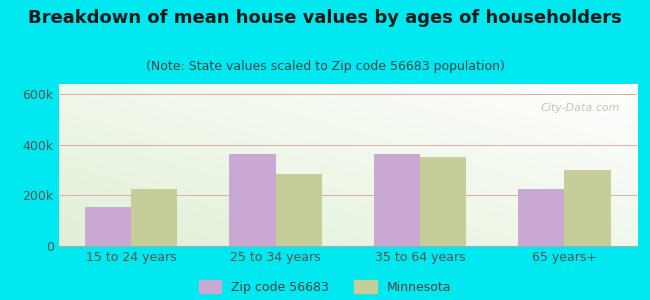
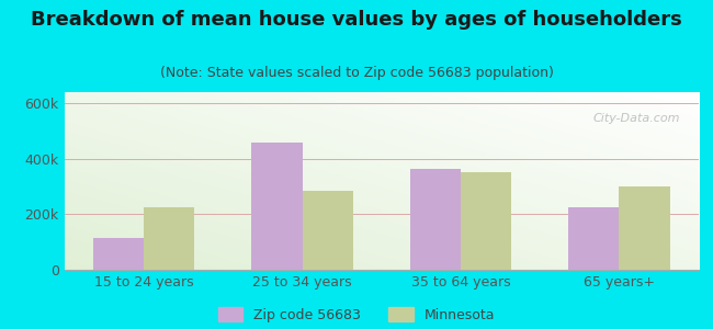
Zip code 56683/15 to 24 years: 155k -> 115k
Zip code 56683/25 to 34 years: 365k -> 460k
